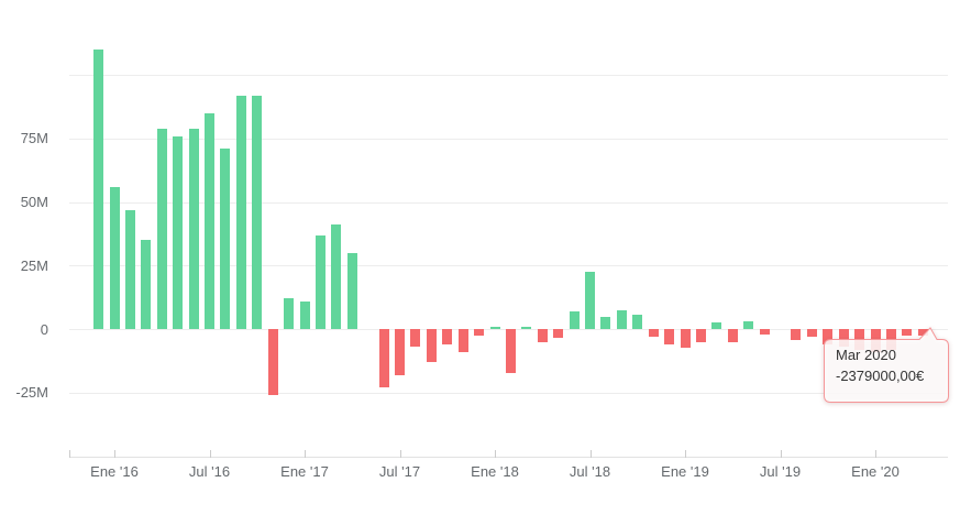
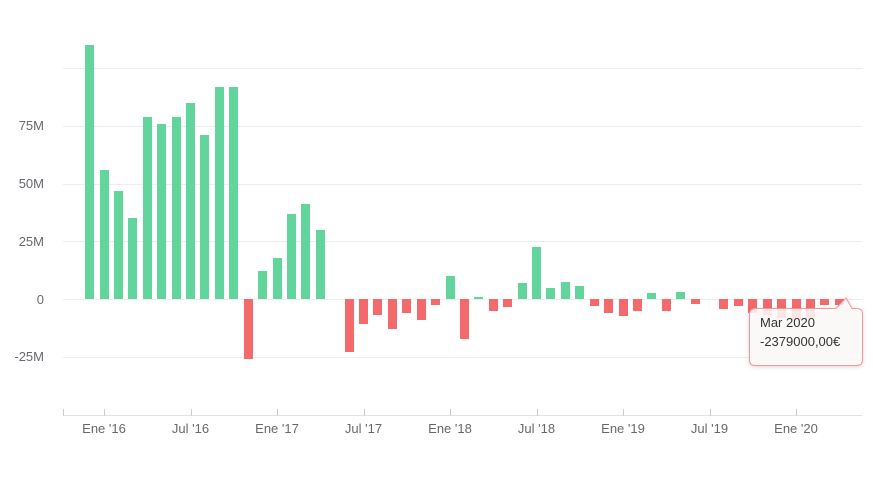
Ene '17: 11M -> 18M
Jul '17: -18M -> -11M
Ene '18: 1M -> 10M
